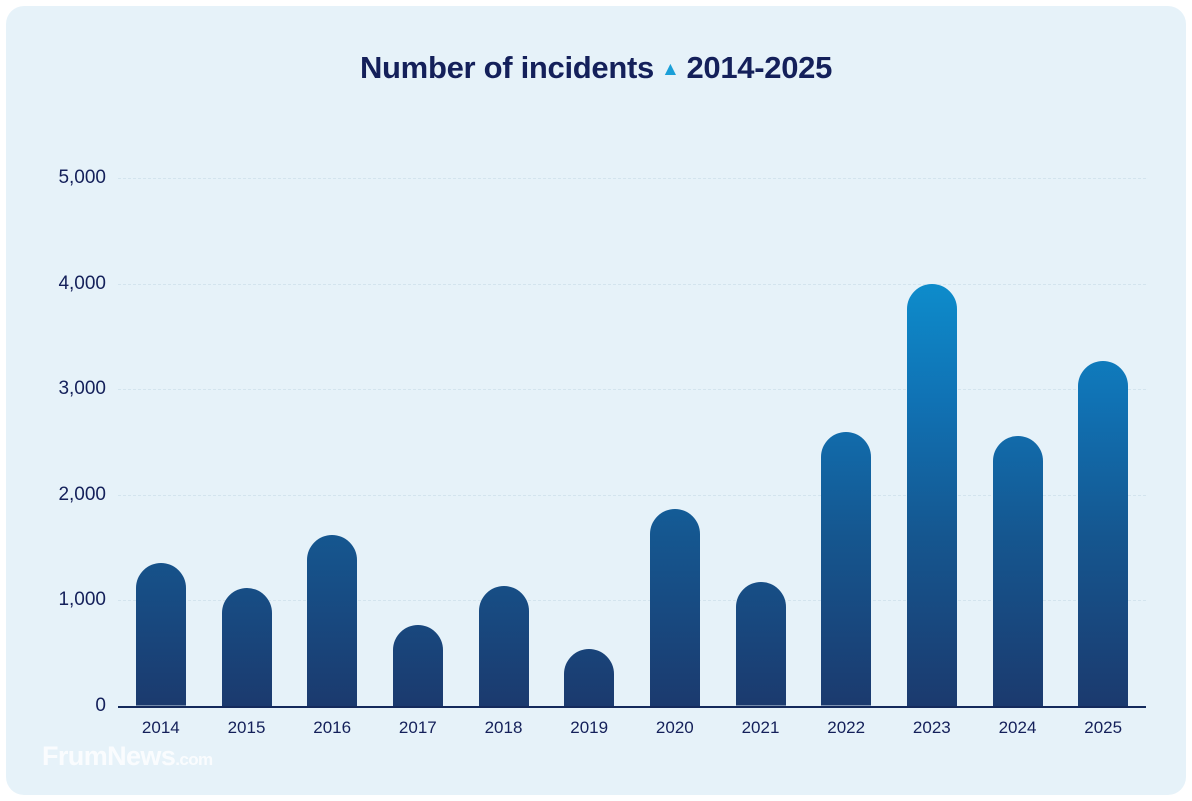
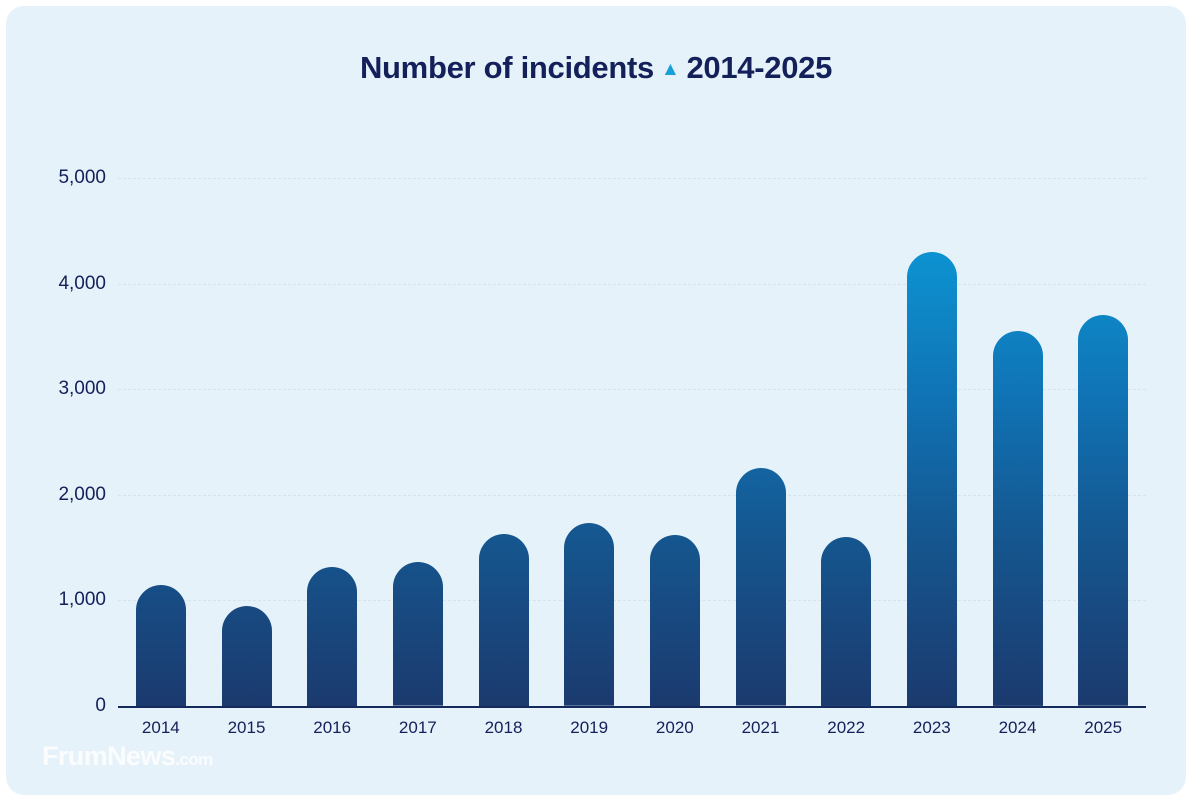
2014: 1350 -> 1150
2015: 1120 -> 950
2016: 1620 -> 1320
2017: 770 -> 1360
2018: 1140 -> 1630
2019: 540 -> 1730
2020: 1870 -> 1620
2021: 1170 -> 2250
2022: 2590 -> 1600
2023: 4000 -> 4300
2024: 2560 -> 3550
2025: 3270 -> 3700
